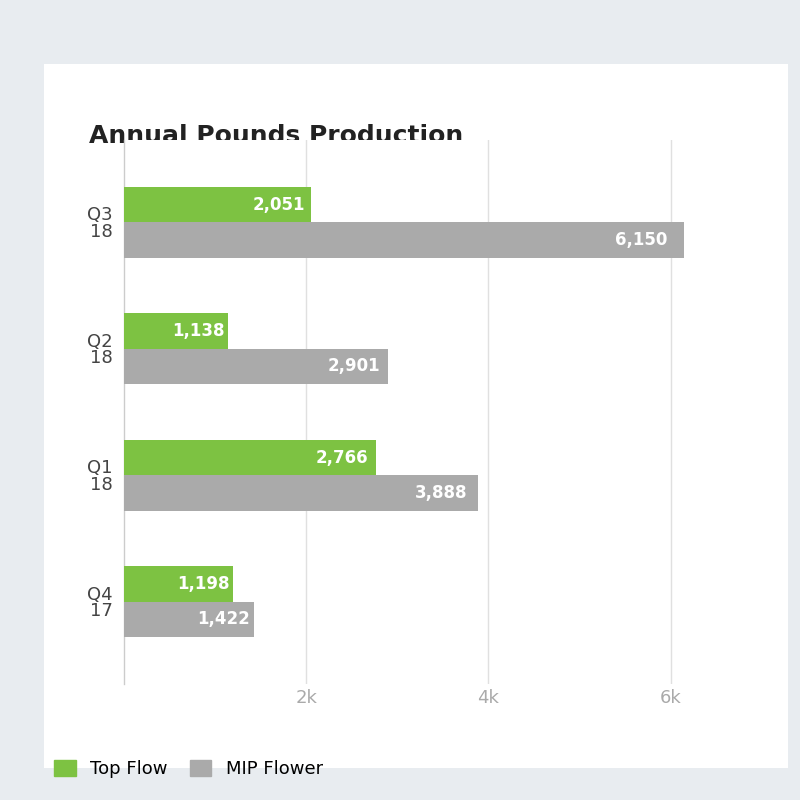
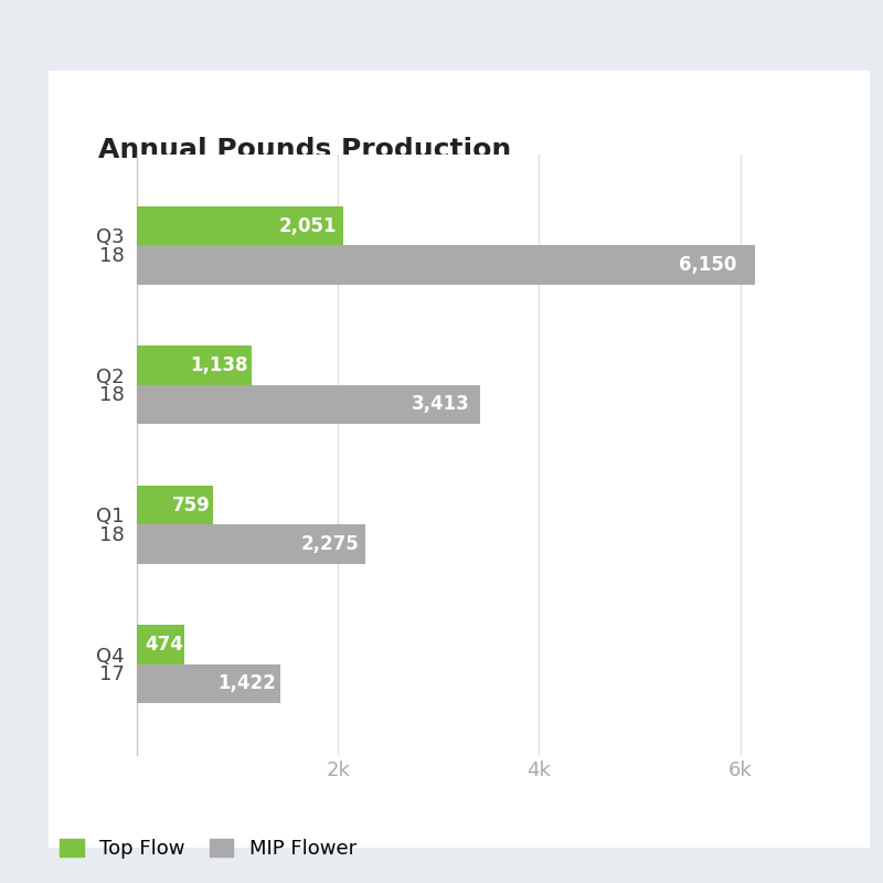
MIP Flower/Q2 18: 2,901 -> 3,413
Top Flow/Q1 18: 2,766 -> 759
MIP Flower/Q1 18: 3,888 -> 2,275
Top Flow/Q4 17: 1,198 -> 474
